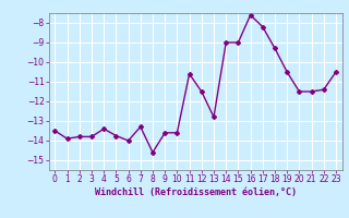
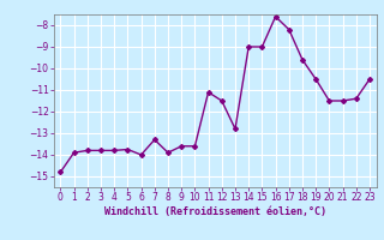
0: -13.5 -> -14.8
4: -13.4 -> -13.8
8: -14.6 -> -13.9
11: -10.6 -> -11.1
18: -9.3 -> -9.6
